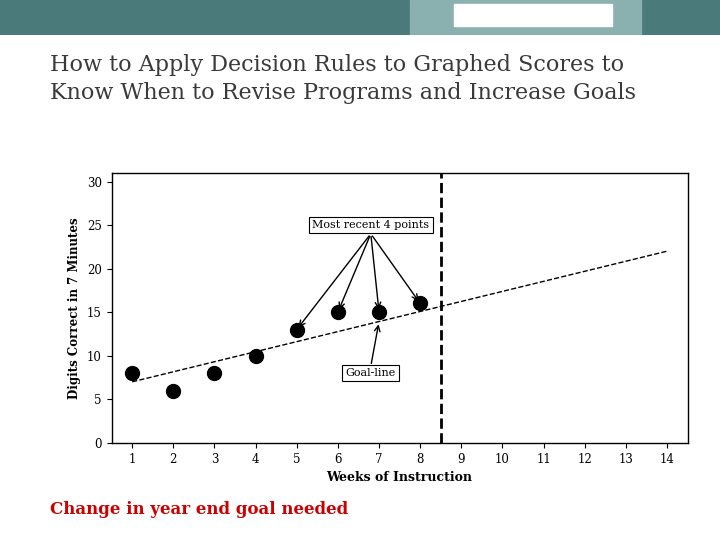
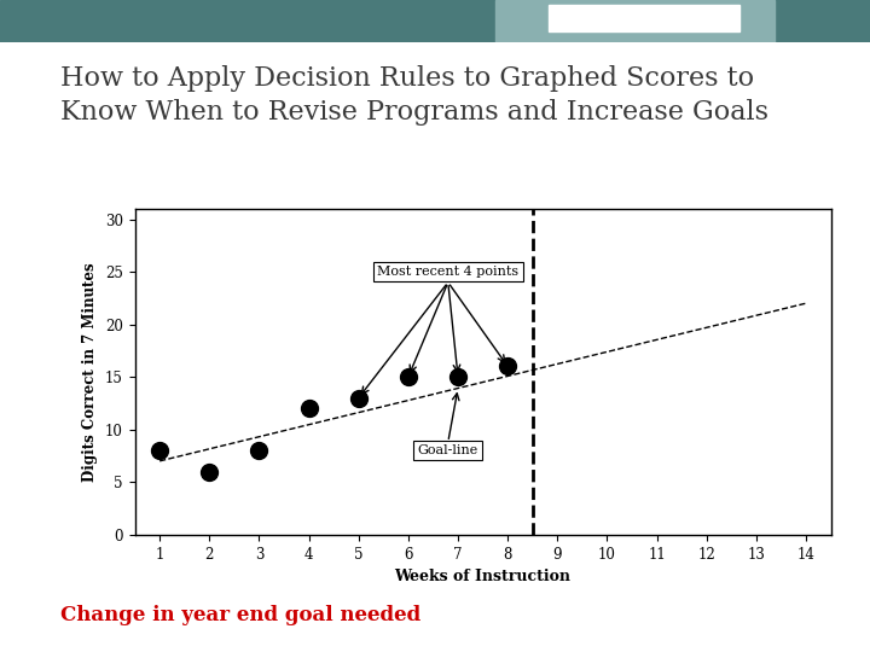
4: 10 -> 12
